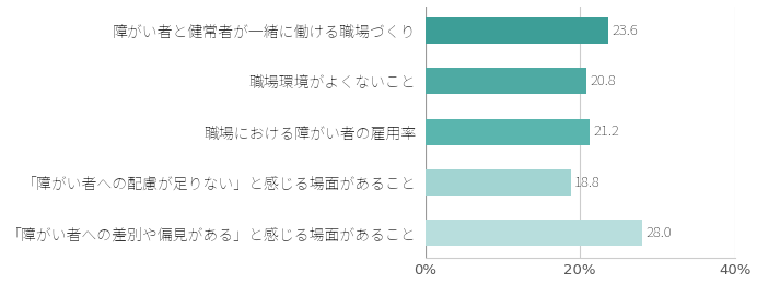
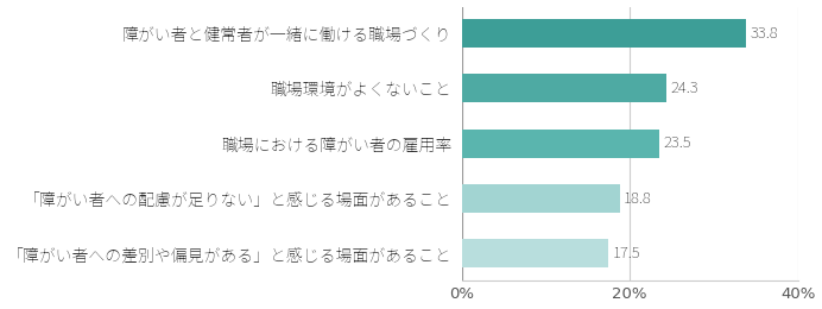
障がい者と健常者が一緒に働ける職場づくり: 23.6% -> 33.8%
職場環境がよくないこと: 20.8% -> 24.3%
職場における障がい者の雇用率: 21.2% -> 23.5%
「障がい者への差別や偏見がある」と感じる場面があること: 28.0% -> 17.5%
